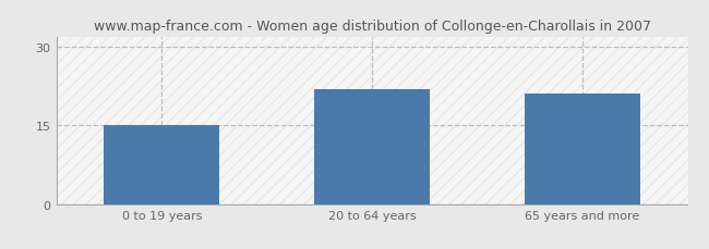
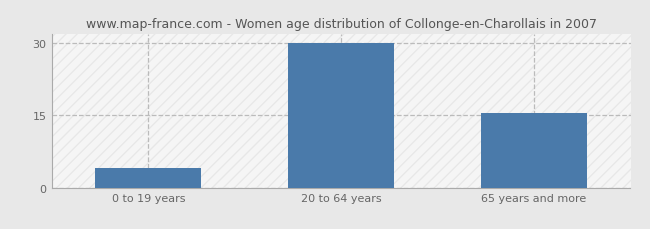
0 to 19 years: 15.0 -> 4.0
20 to 64 years: 22.0 -> 30.0
65 years and more: 21.0 -> 15.5
